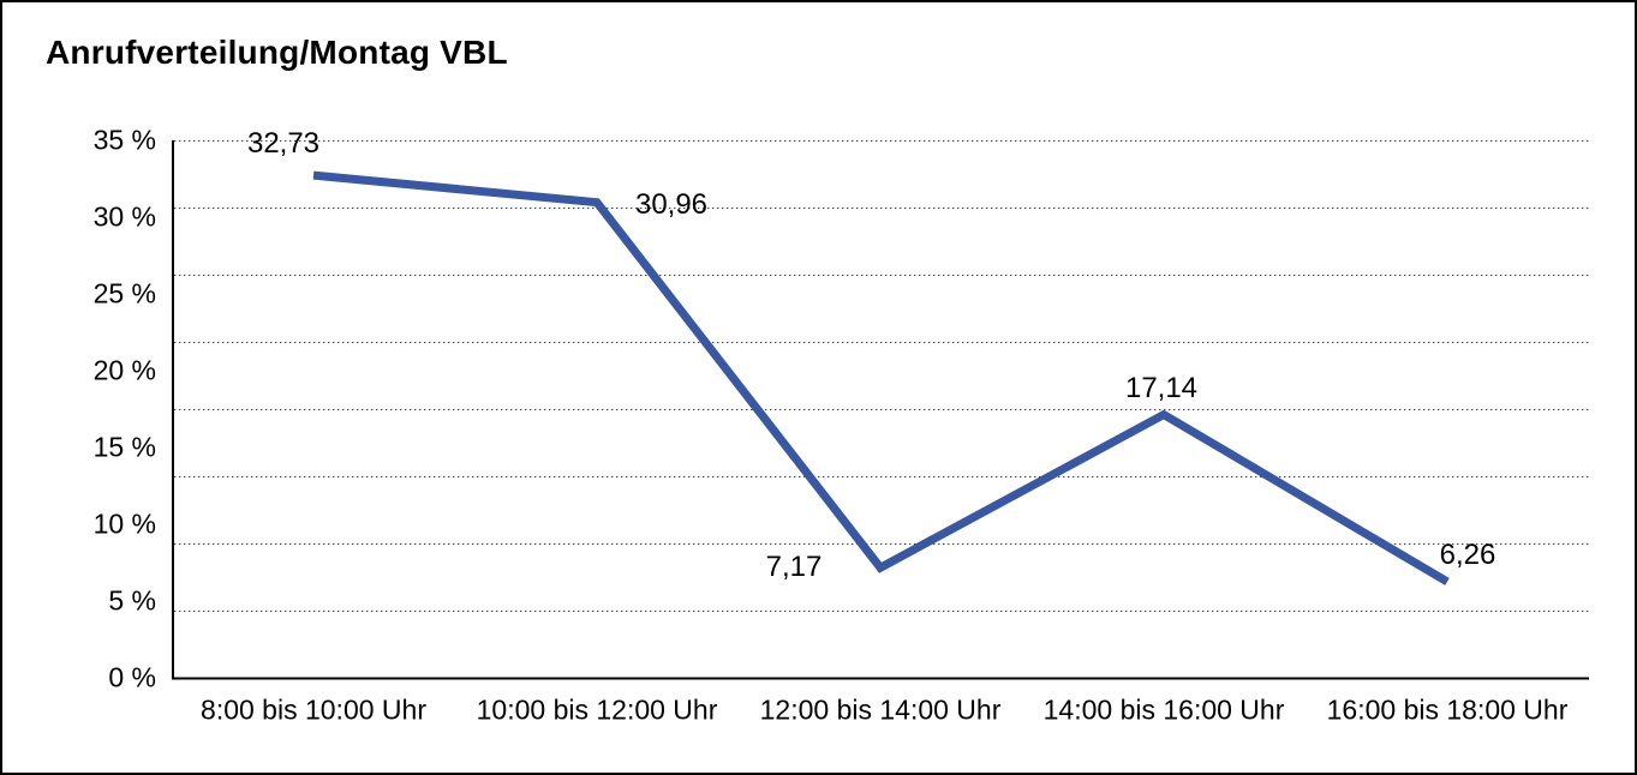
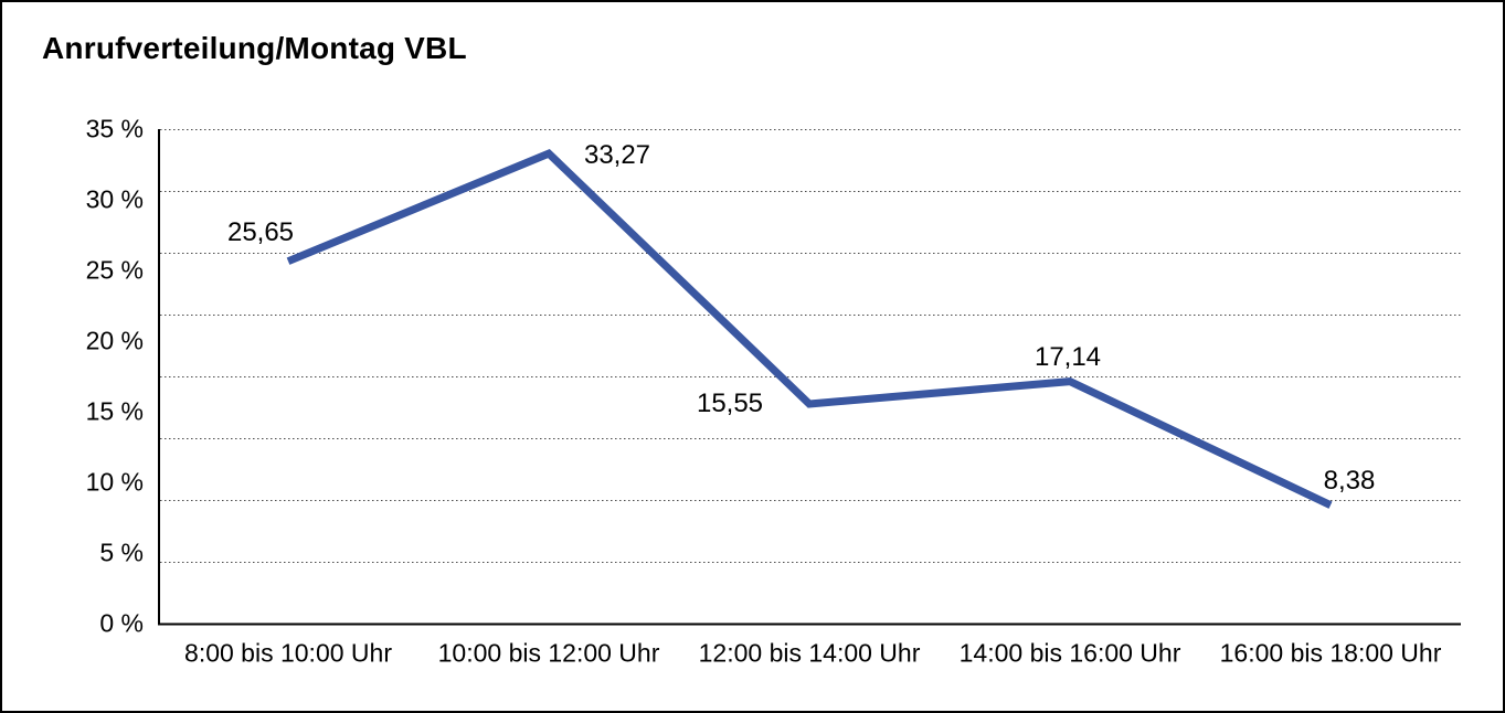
8:00 bis 10:00 Uhr: 32,73 -> 25,65
10:00 bis 12:00 Uhr: 30,96 -> 33,27
12:00 bis 14:00 Uhr: 7,17 -> 15,55
16:00 bis 18:00 Uhr: 6,26 -> 8,38
